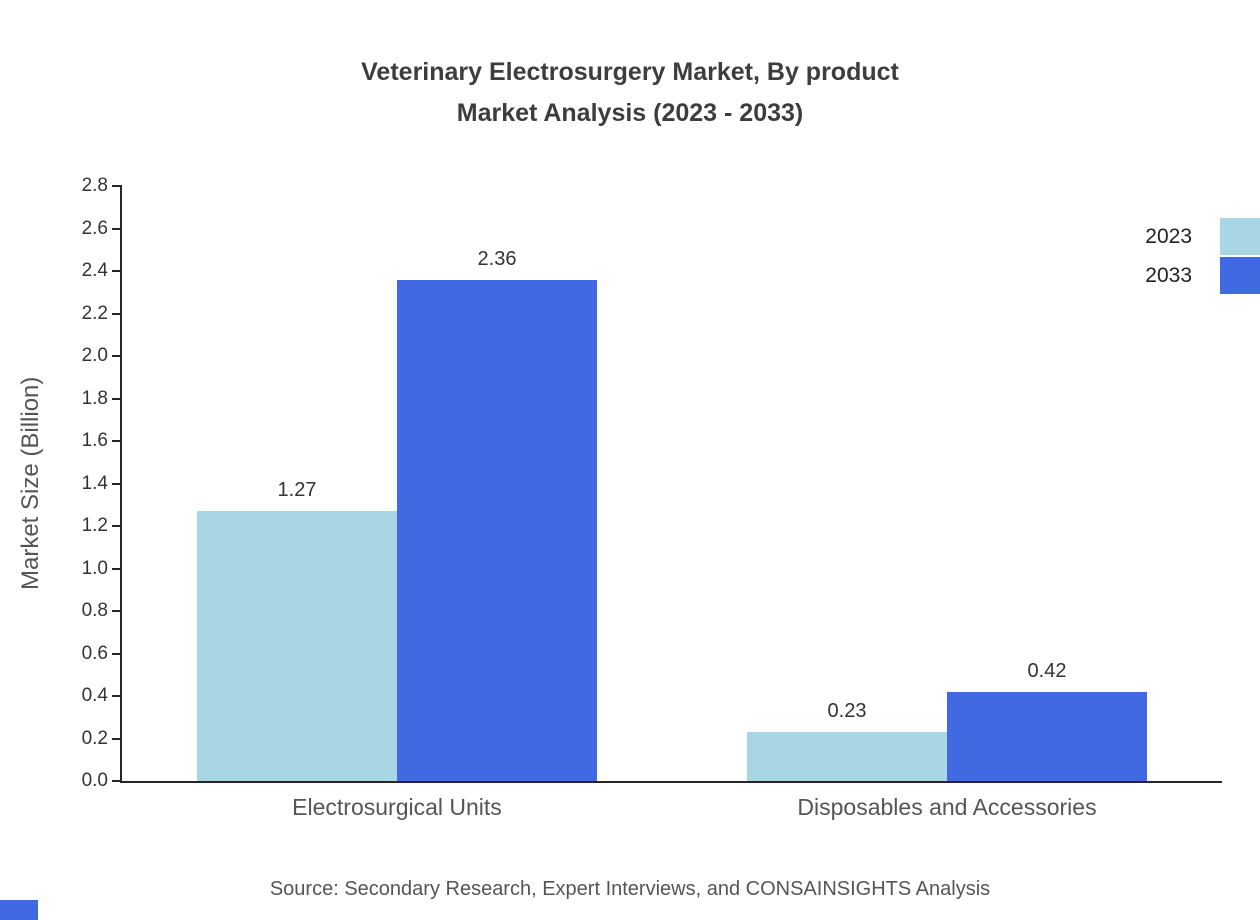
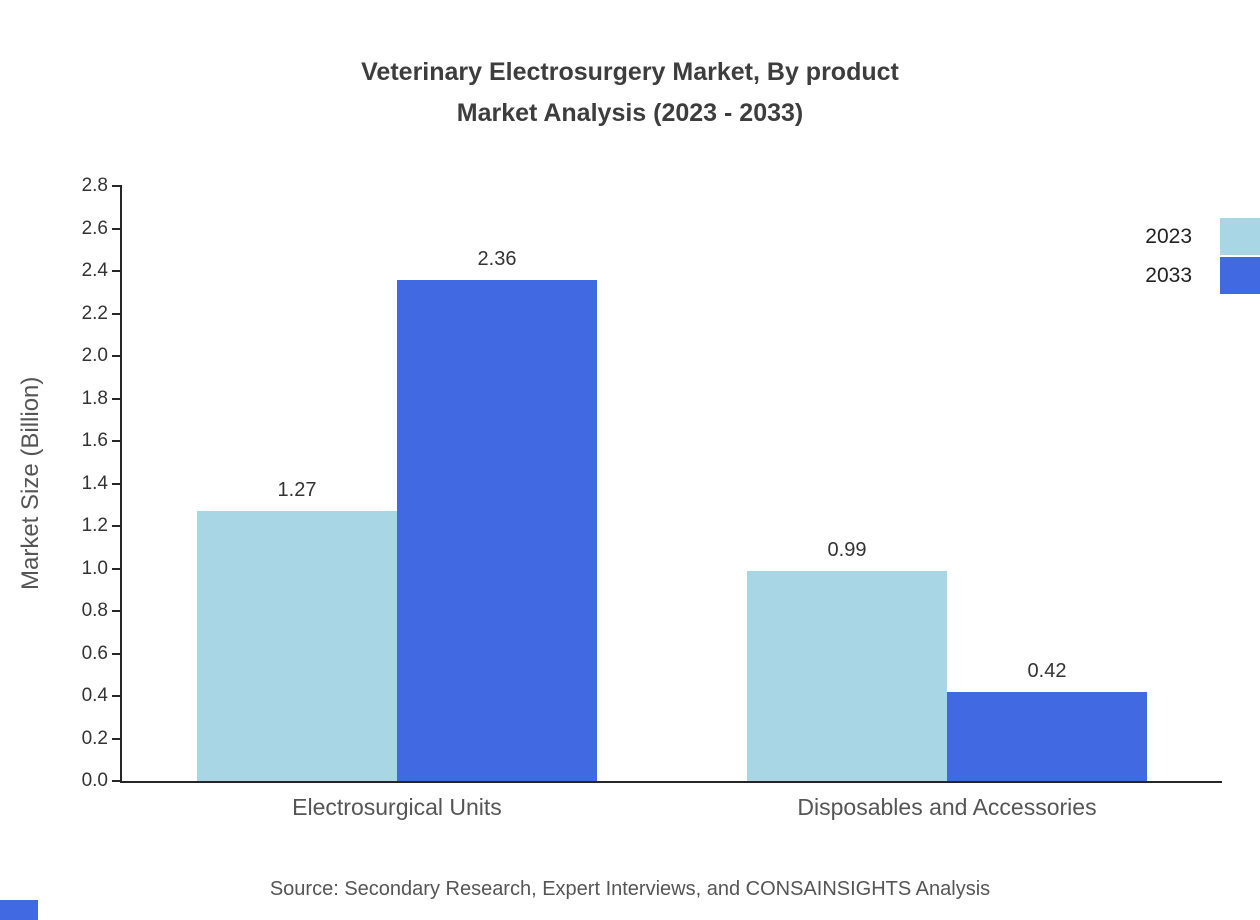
2023/Disposables and Accessories: 0.23 -> 0.99
